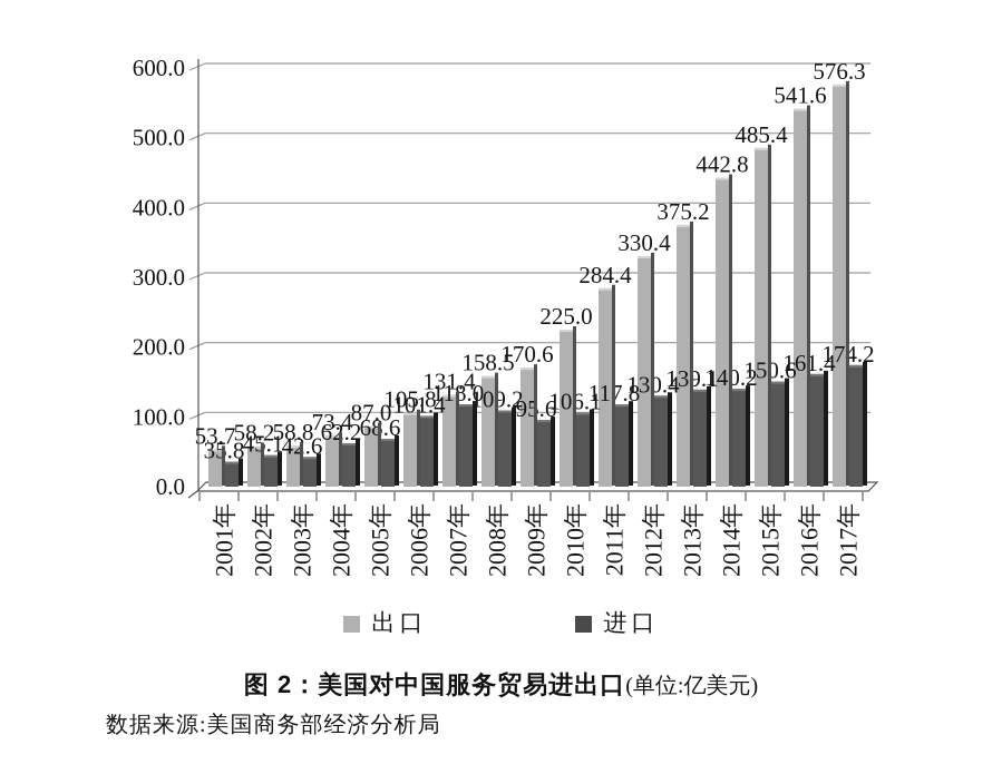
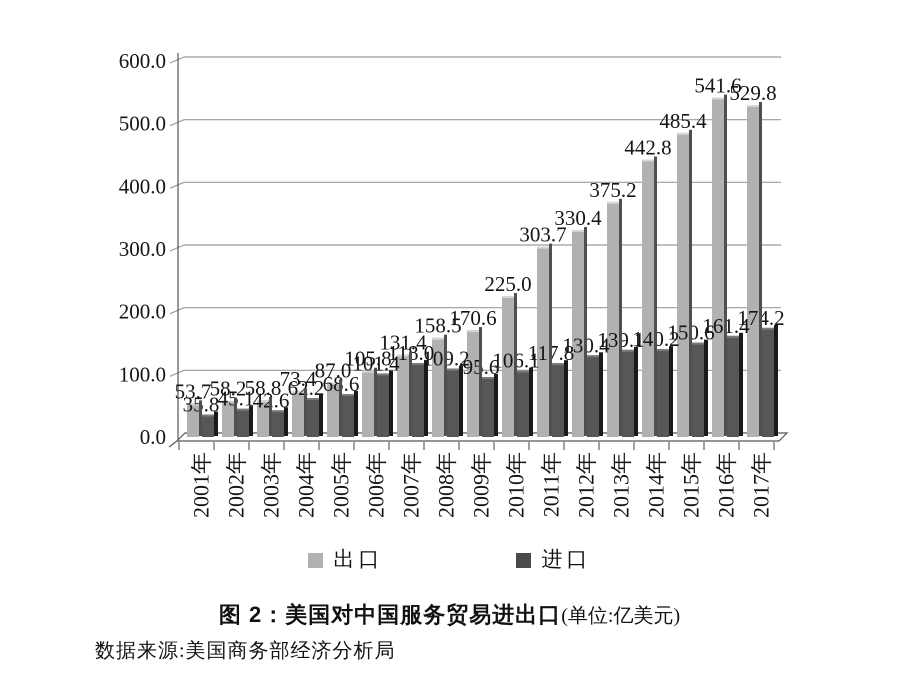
出口/2011年: 284.4 -> 303.7
出口/2017年: 576.3 -> 529.8
